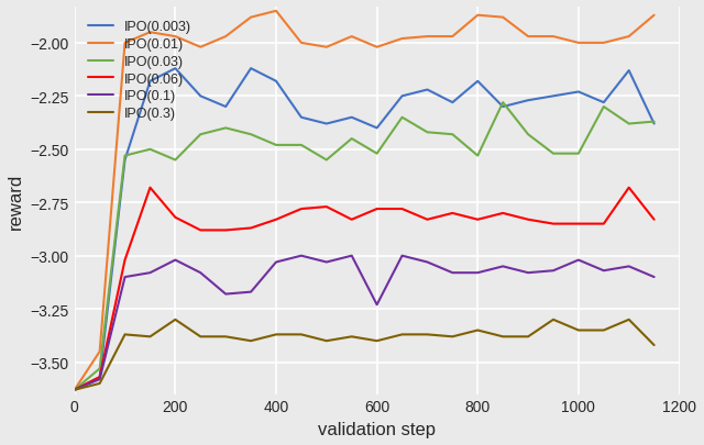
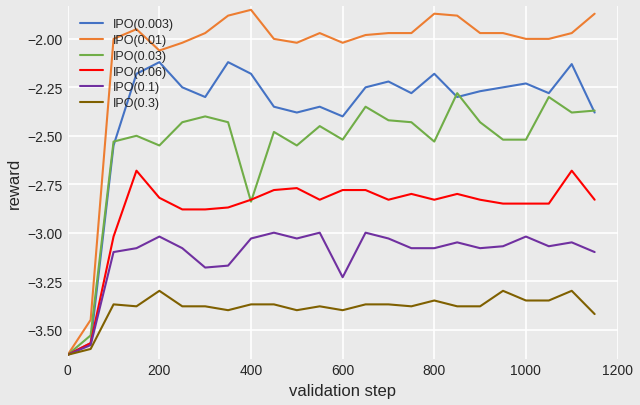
IPO(0.01)/200: -1.97 -> -2.06
IPO(0.03)/400: -2.48 -> -2.84
